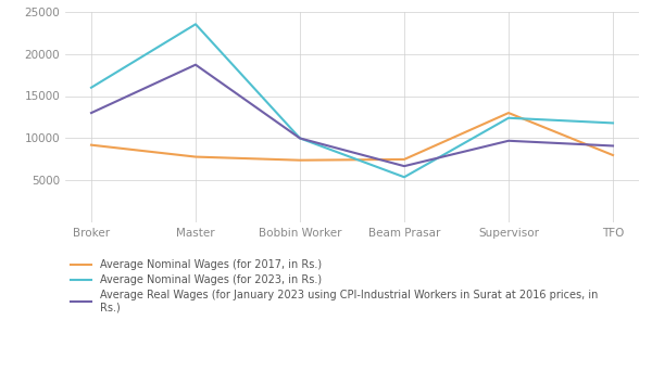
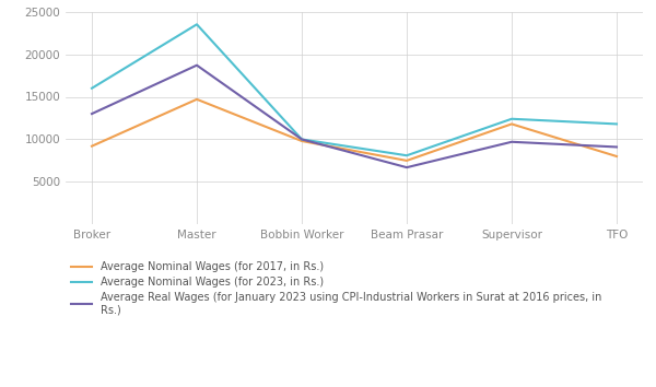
Average Nominal Wages (for 2017, in Rs.)/Master: 7800 -> 14700
Average Nominal Wages (for 2017, in Rs.)/Bobbin Worker: 7400 -> 9800
Average Nominal Wages (for 2023, in Rs.)/Beam Prasar: 5400 -> 8100
Average Nominal Wages (for 2017, in Rs.)/Supervisor: 13000 -> 11800
